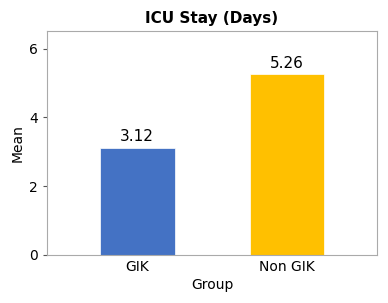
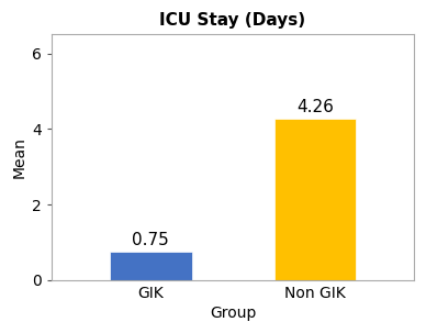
GIK: 3.12 -> 0.75
Non GIK: 5.26 -> 4.26
